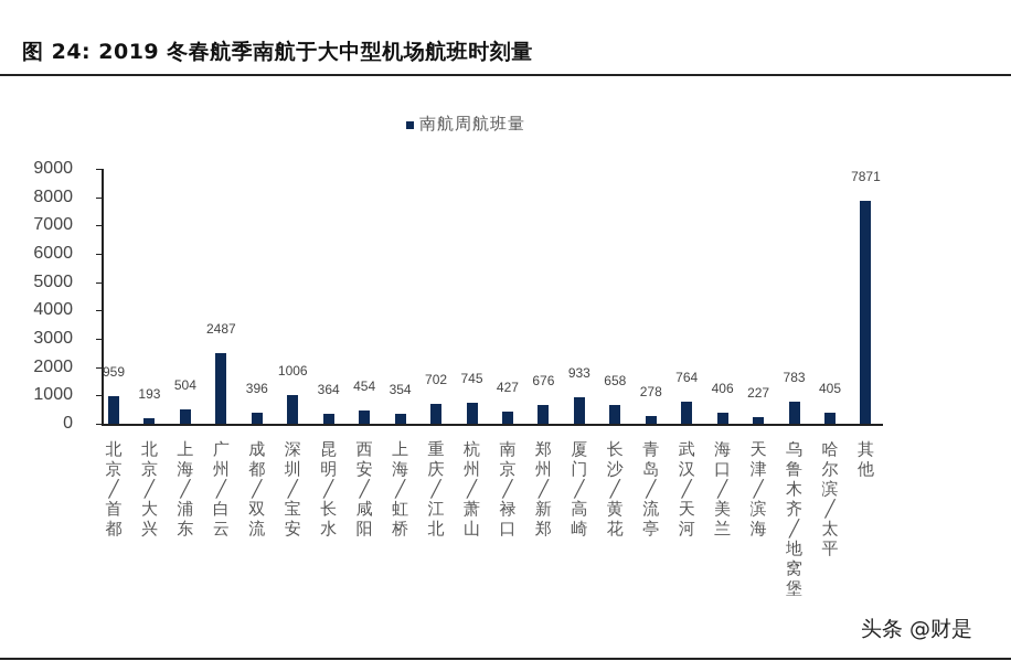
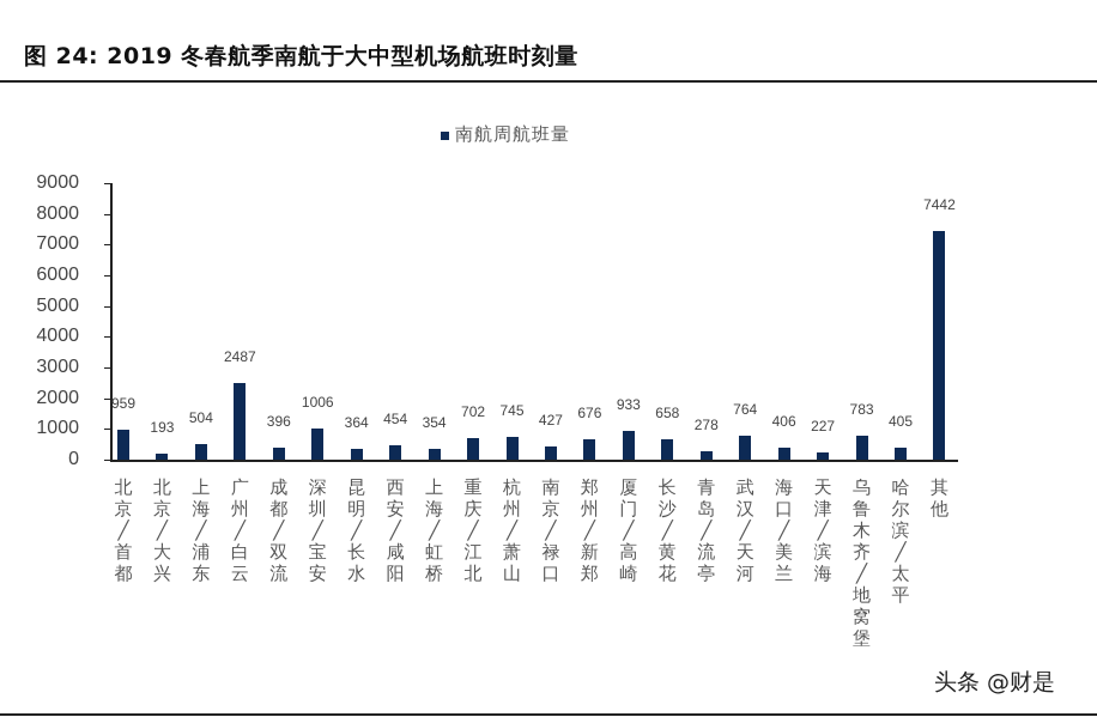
其他: 7871 -> 7442
